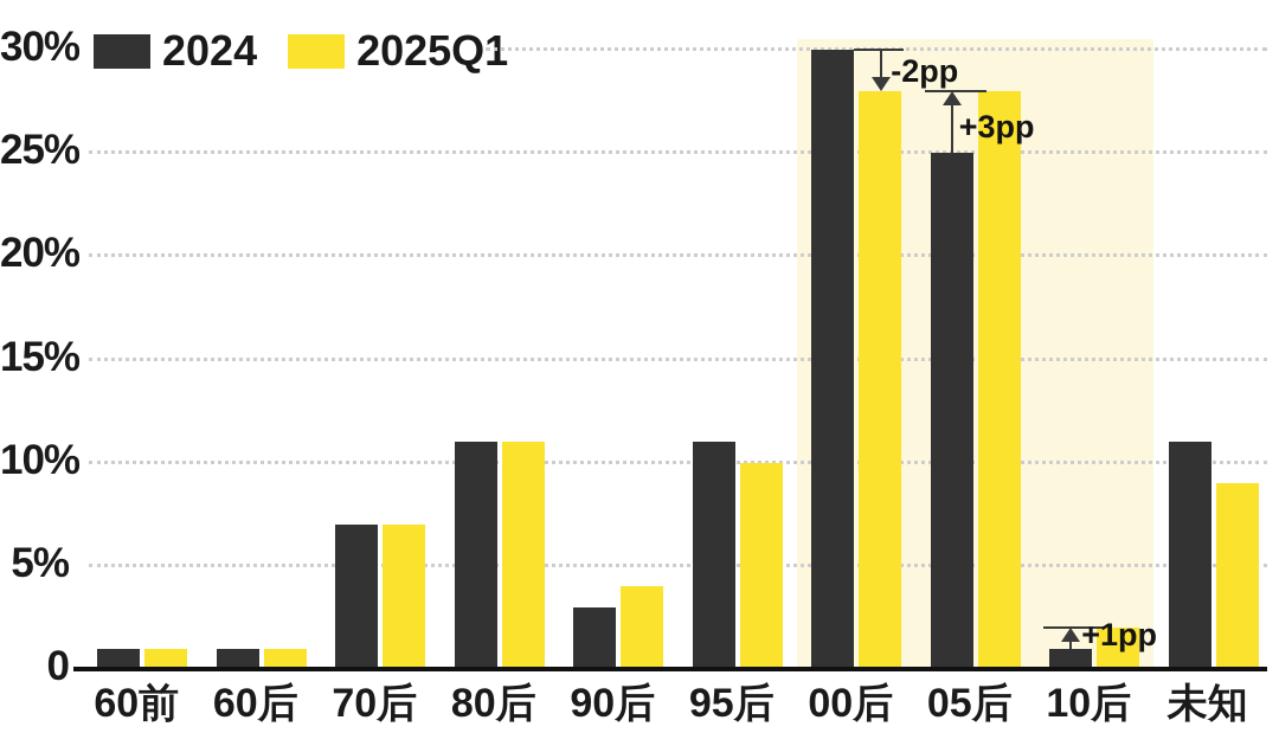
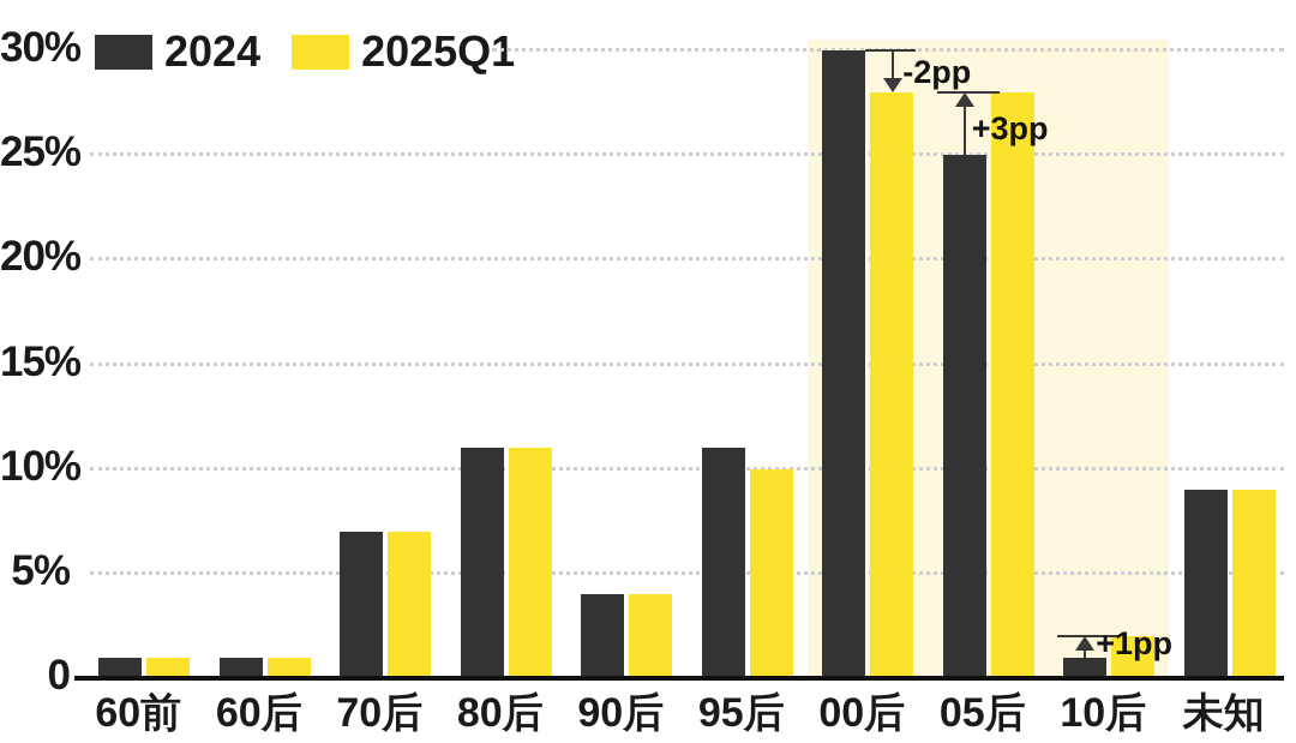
2024/90后: 3% -> 4%
2024/未知: 11% -> 9%
